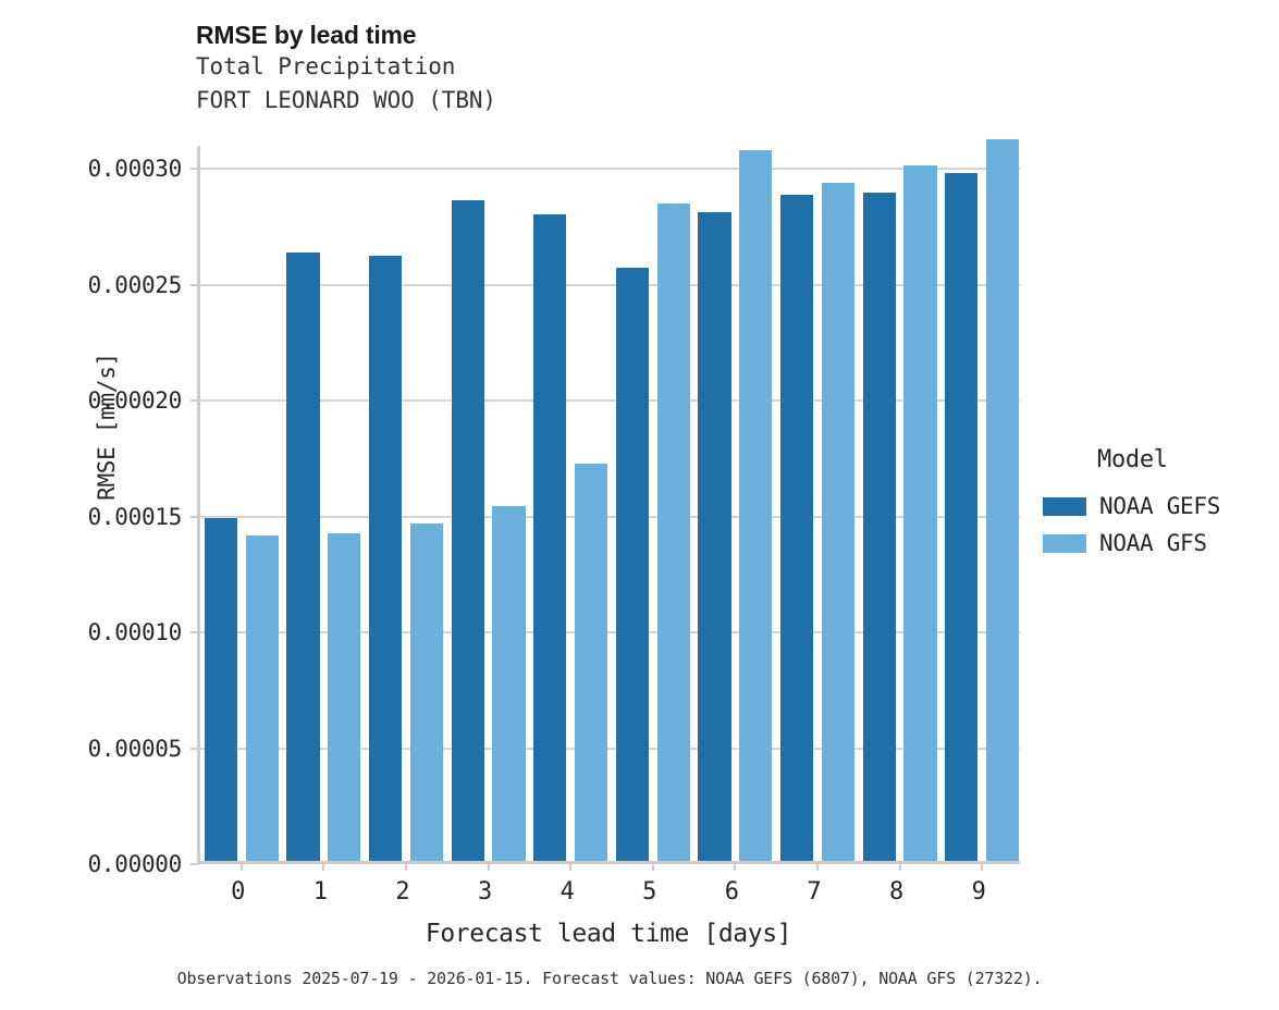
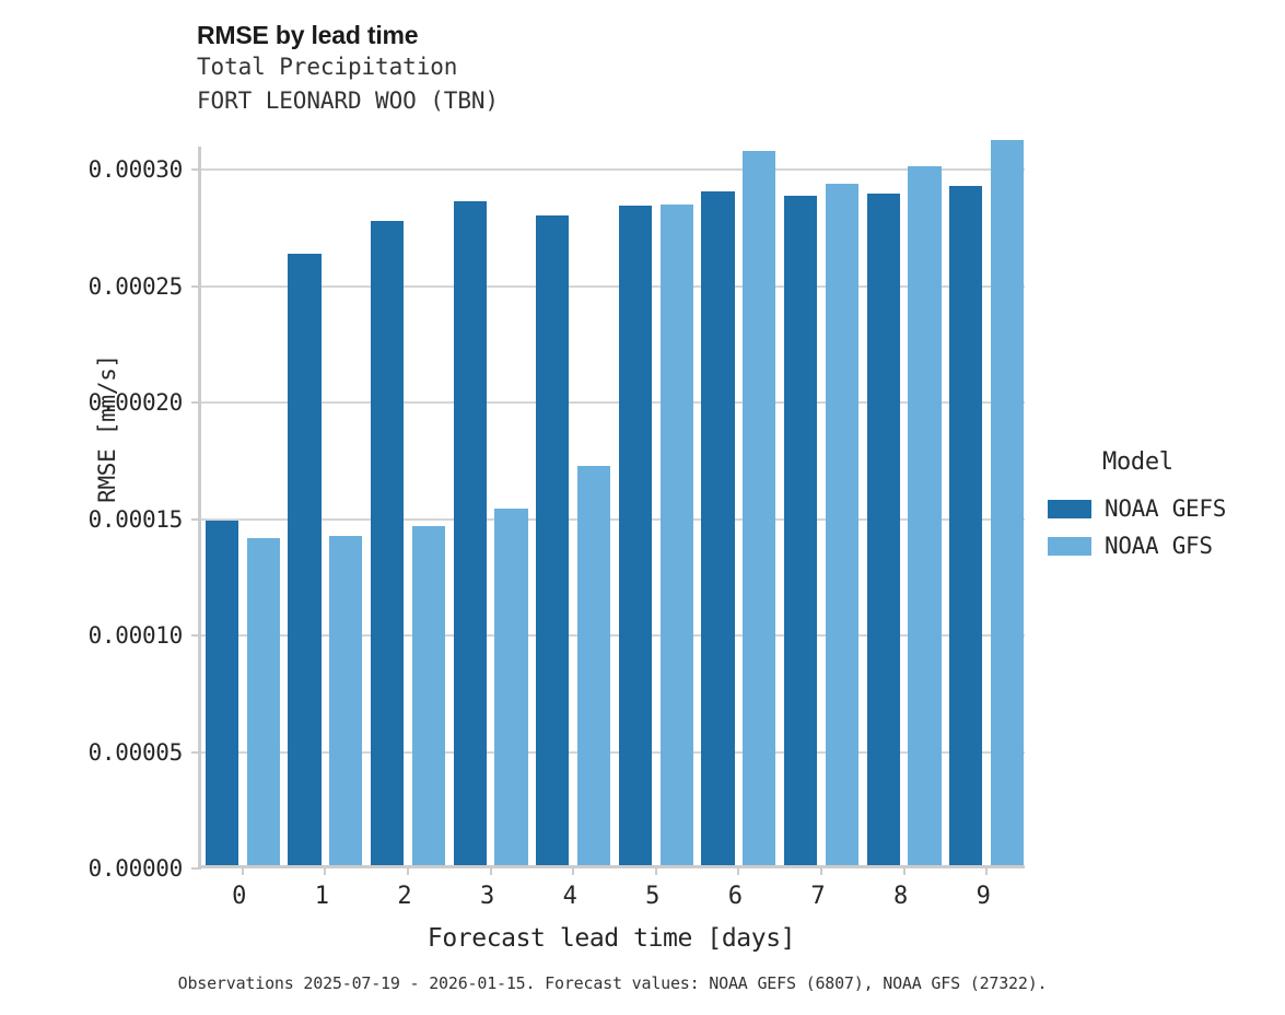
NOAA GEFS/2: 0.000261 -> 0.000276
NOAA GEFS/5: 0.000256 -> 0.000283
NOAA GEFS/6: 0.000280 -> 0.000289
NOAA GEFS/9: 0.000297 -> 0.000291
